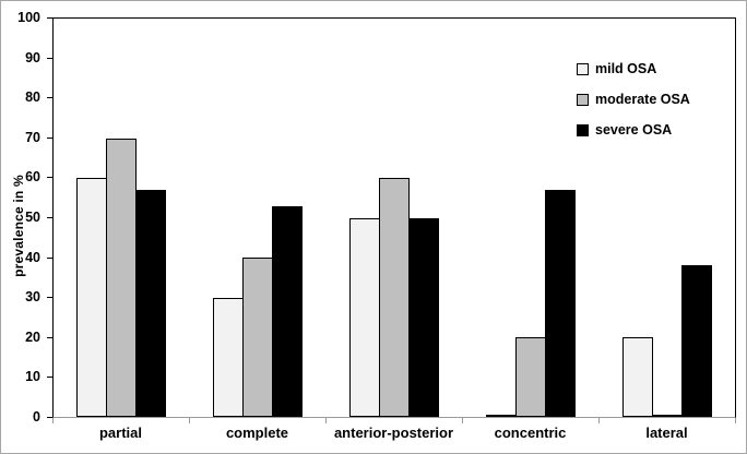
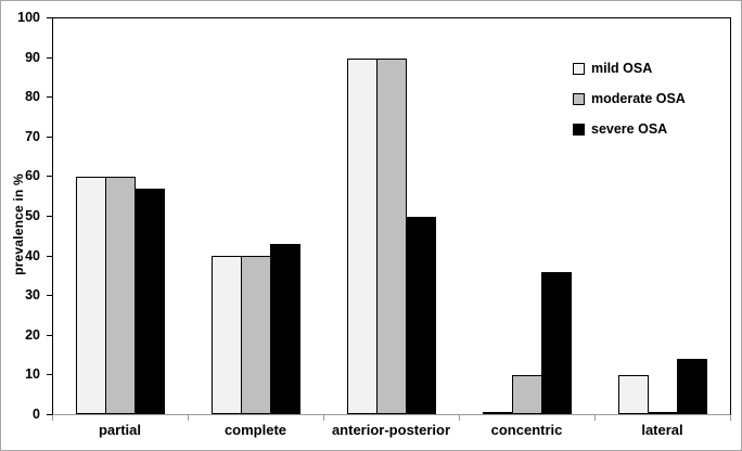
moderate OSA/partial: 70 -> 60
mild OSA/complete: 30 -> 40
severe OSA/complete: 53 -> 43
mild OSA/anterior-posterior: 50 -> 90
moderate OSA/anterior-posterior: 60 -> 90
moderate OSA/concentric: 20 -> 10
severe OSA/concentric: 57 -> 36
mild OSA/lateral: 20 -> 10
severe OSA/lateral: 38 -> 14
